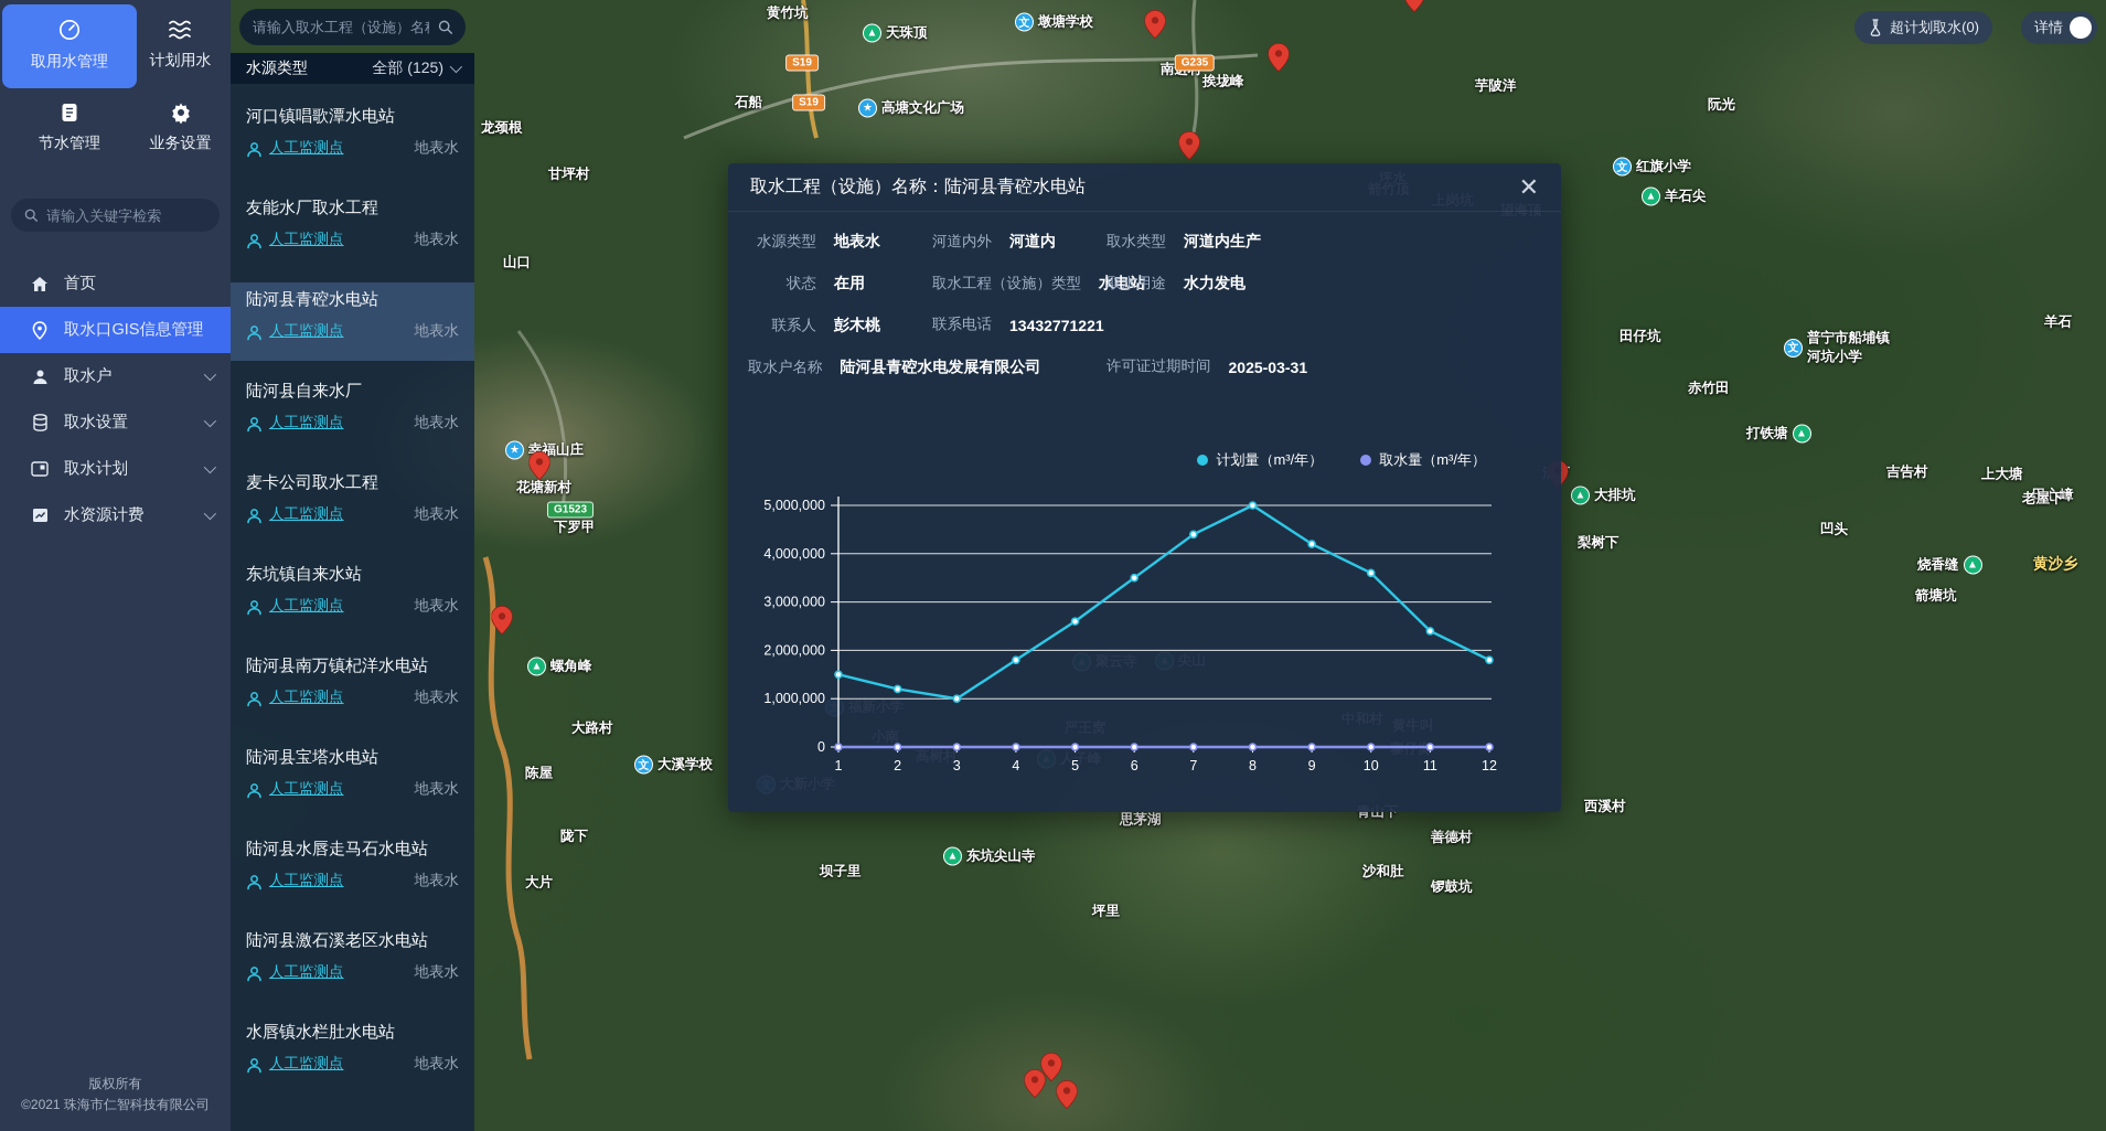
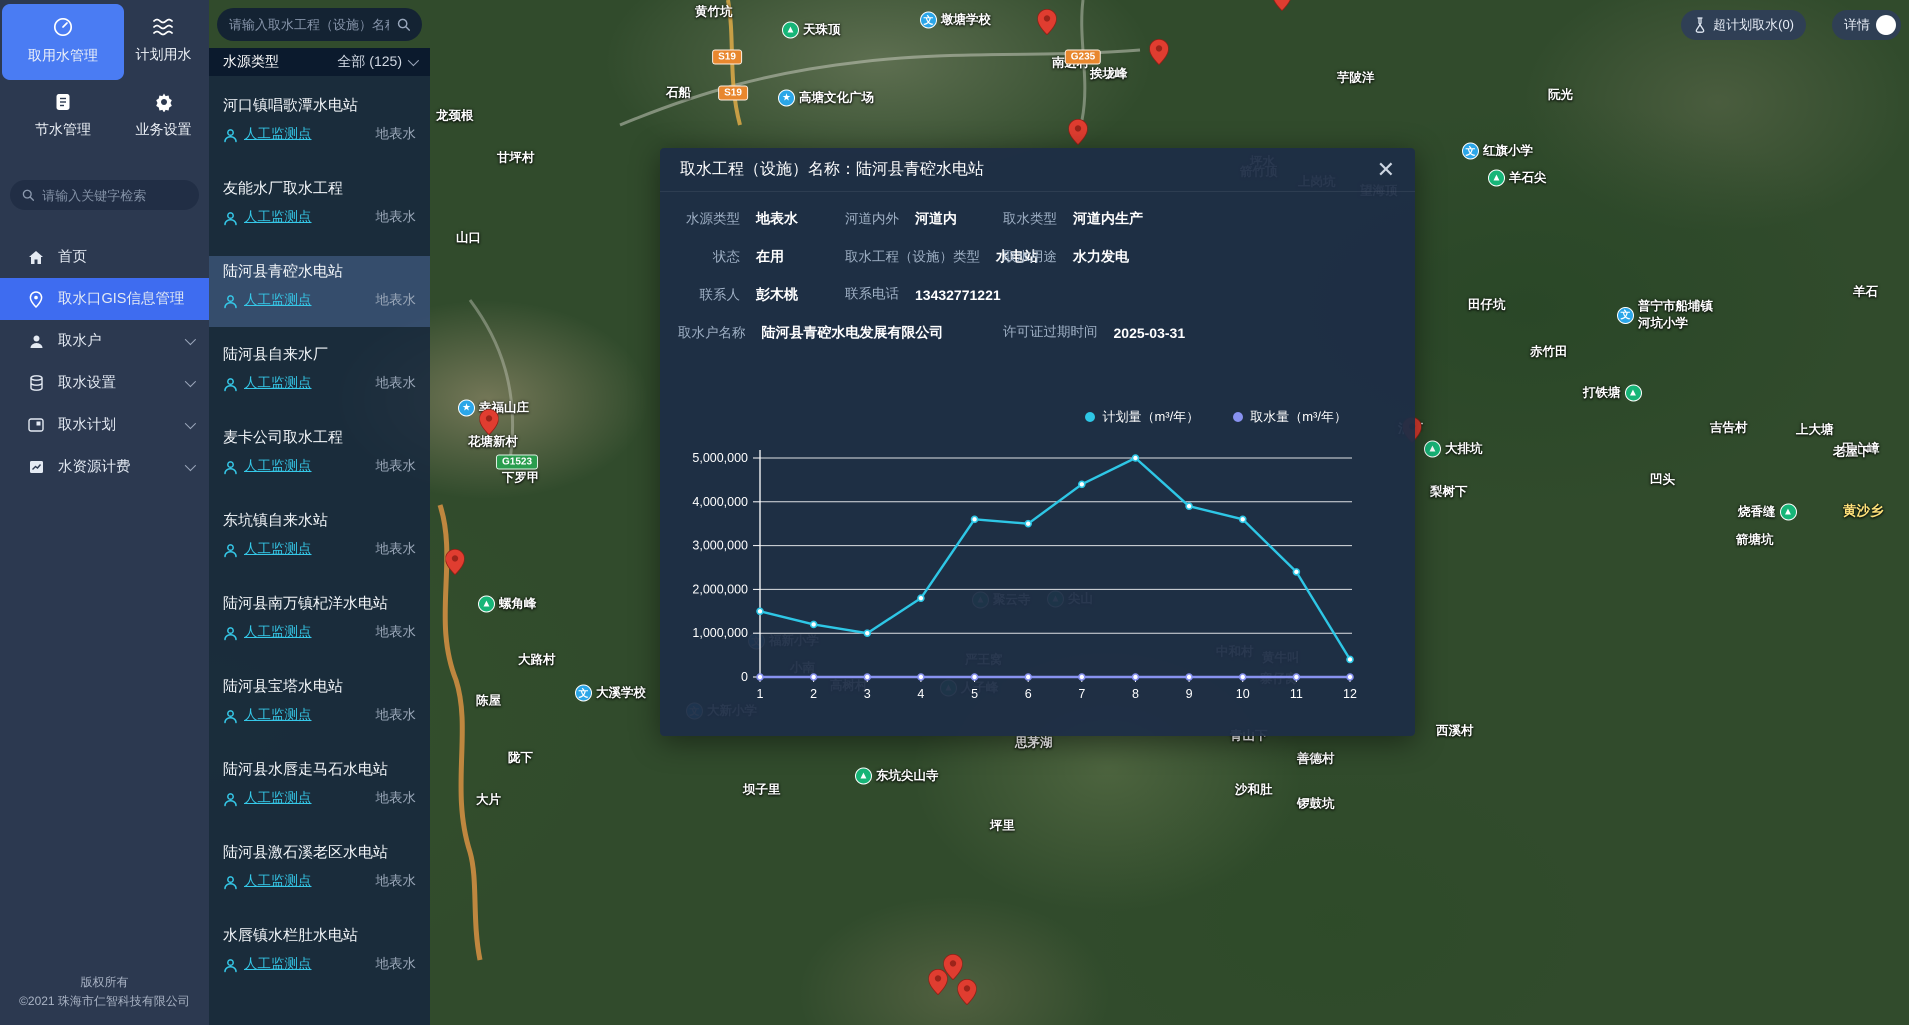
计划量（m³/年）/5: 2600000 -> 3600000
计划量（m³/年）/9: 4200000 -> 3900000
计划量（m³/年）/12: 1800000 -> 400000
